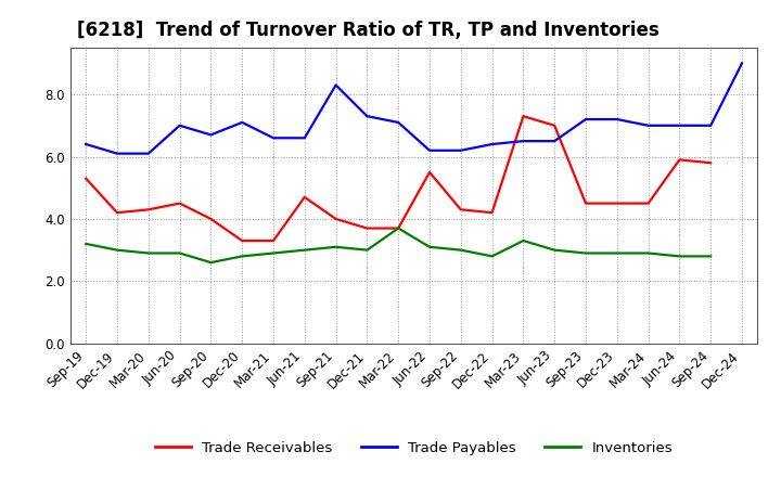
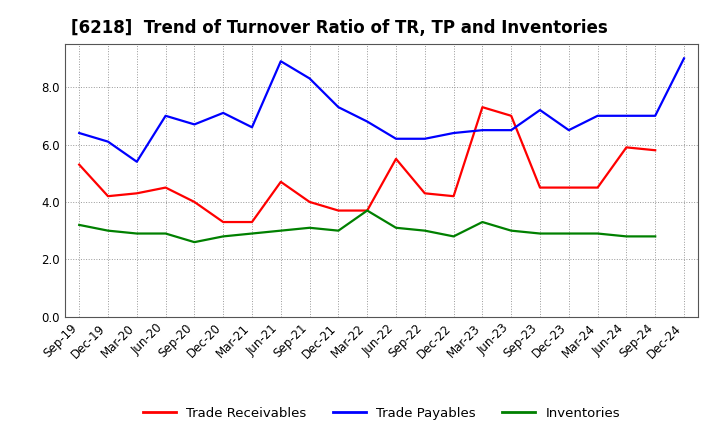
Trade Payables/Mar-20: 6.1 -> 5.4
Trade Payables/Jun-21: 6.6 -> 8.9
Trade Payables/Mar-22: 7.1 -> 6.8
Trade Payables/Dec-23: 7.2 -> 6.5
